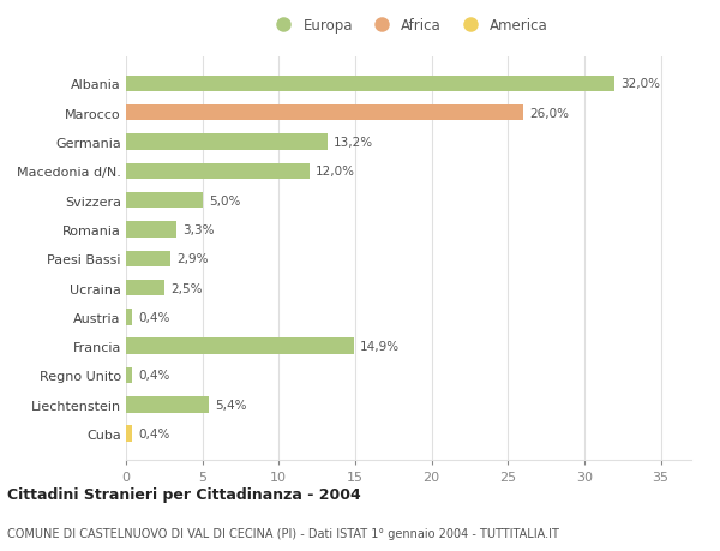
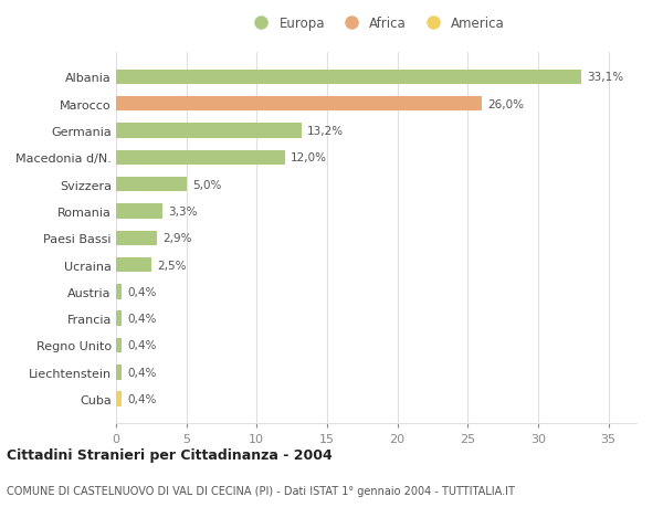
Albania: 32,0% -> 33,1%
Francia: 14,9% -> 0,4%
Liechtenstein: 5,4% -> 0,4%
